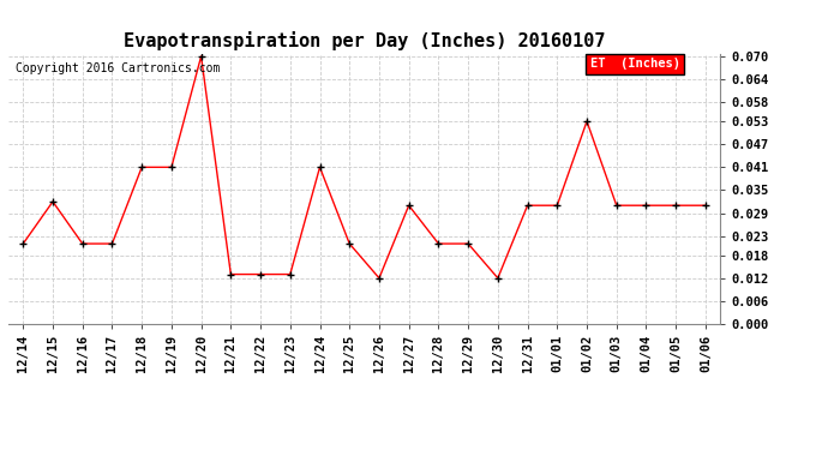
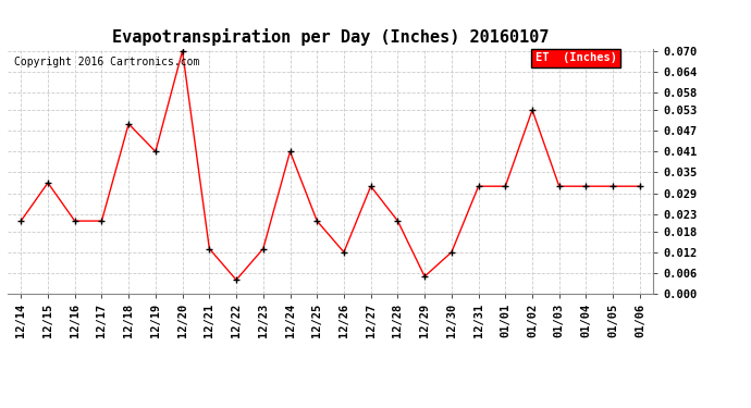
12/18: 0.041 -> 0.049
12/22: 0.013 -> 0.004
12/29: 0.021 -> 0.005
